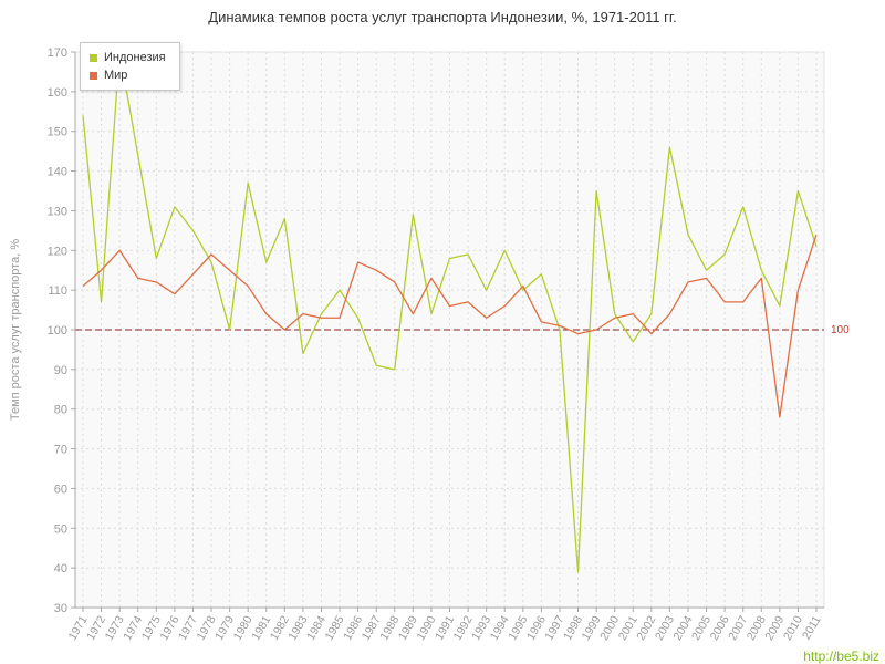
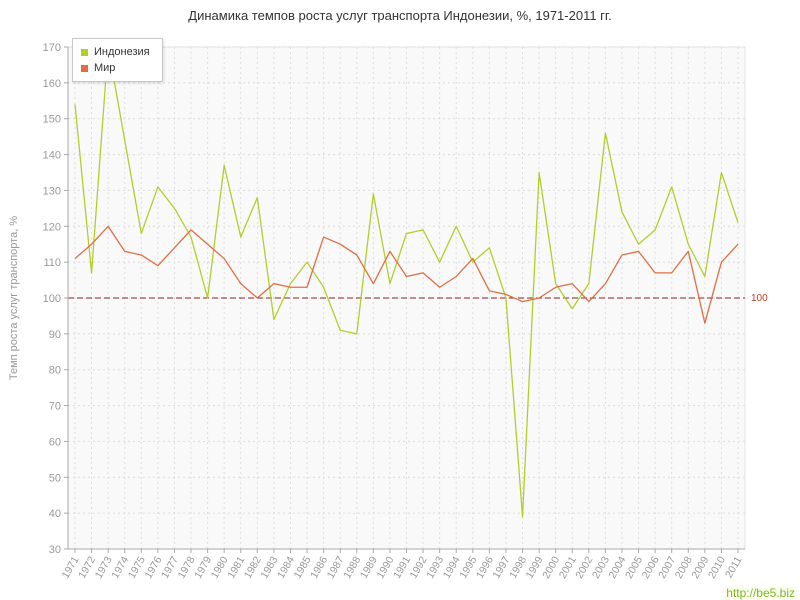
Мир/2009: 78 -> 93
Мир/2011: 124 -> 115
